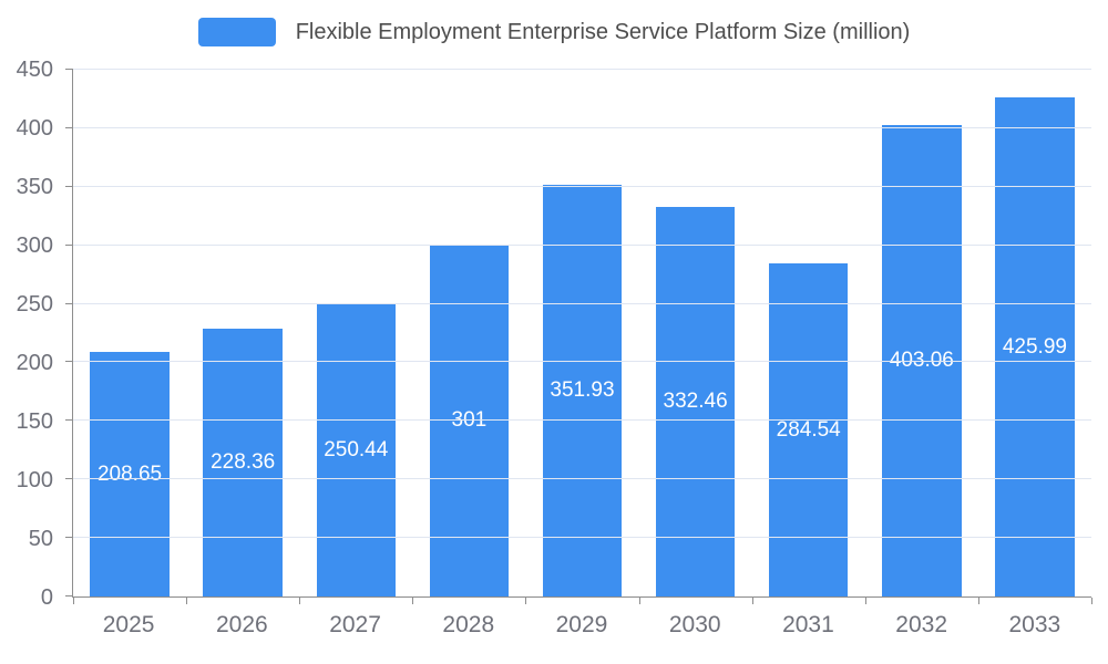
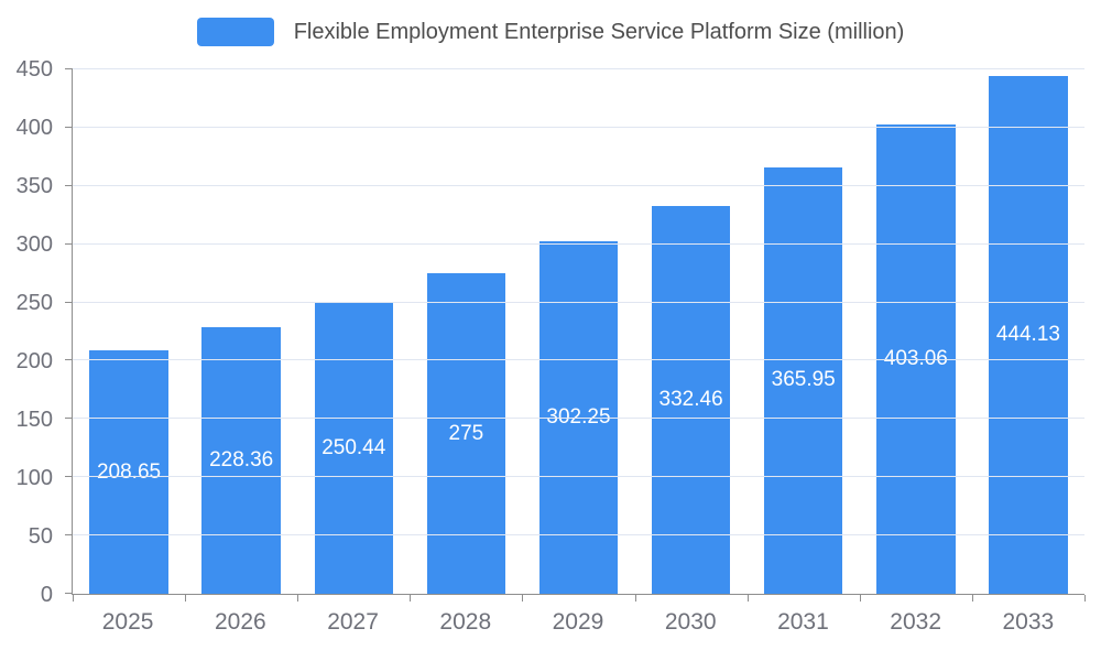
2028: 301 -> 275
2029: 351.93 -> 302.25
2031: 284.54 -> 365.95
2033: 425.99 -> 444.13
